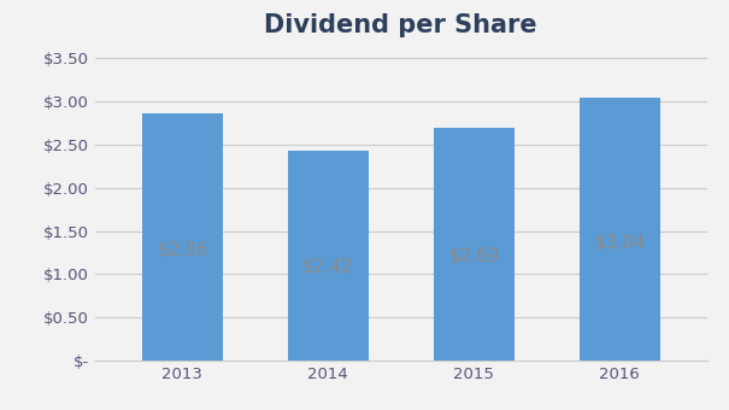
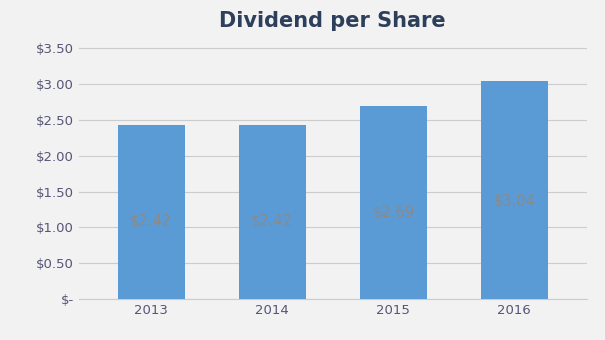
2013: $2.86 -> $2.42
